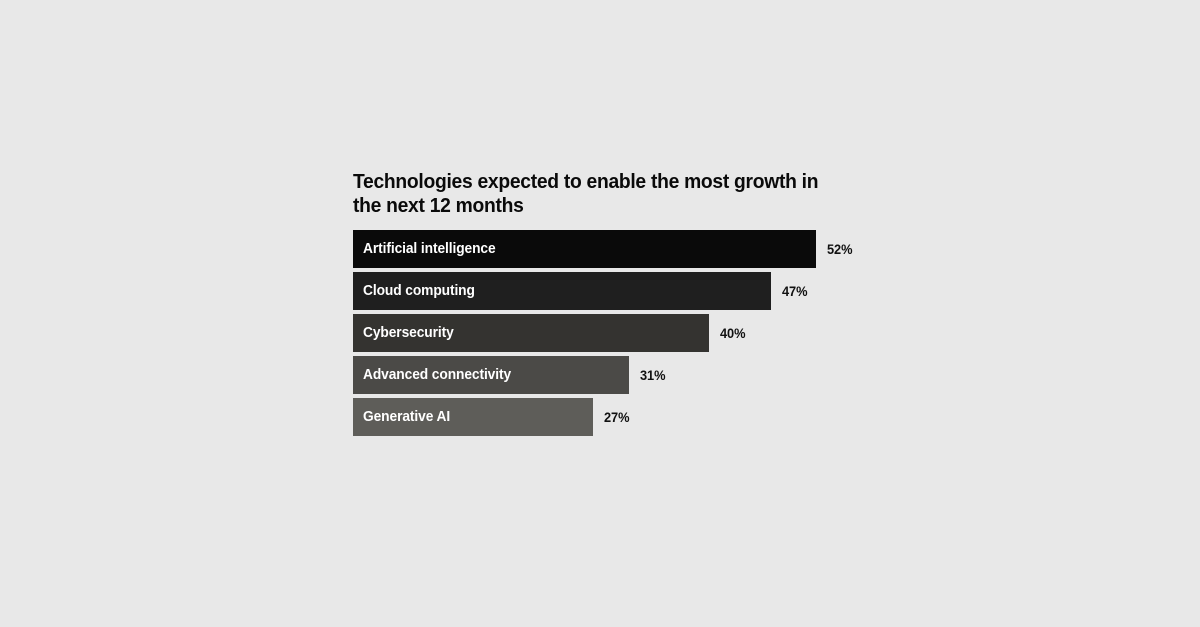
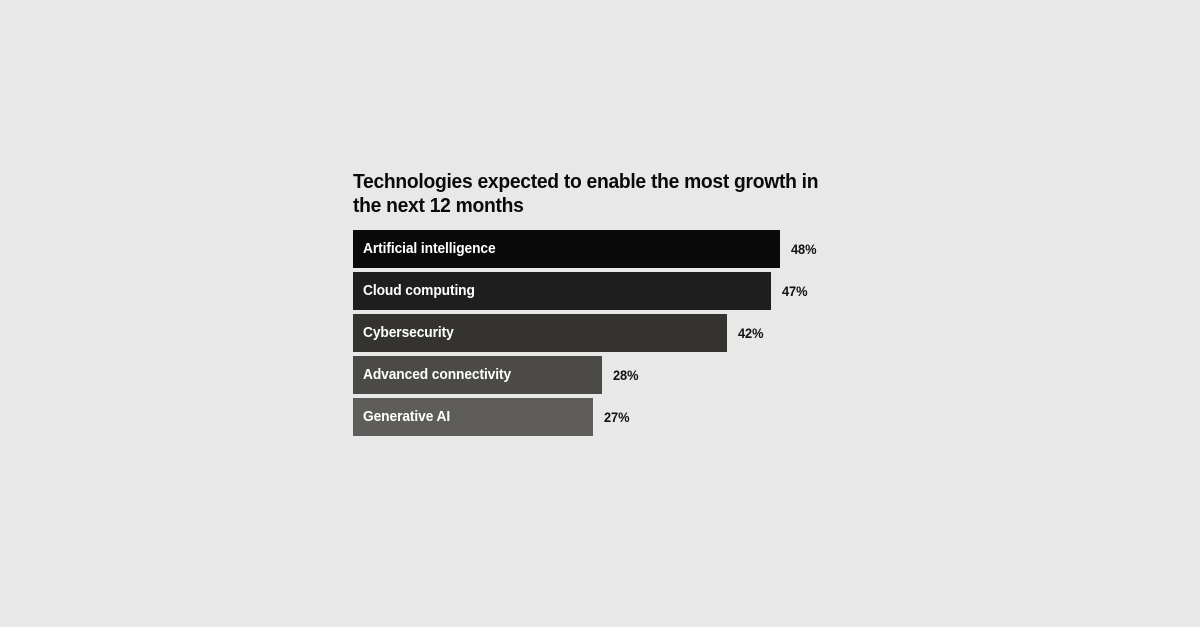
Artificial intelligence: 52% -> 48%
Cybersecurity: 40% -> 42%
Advanced connectivity: 31% -> 28%
